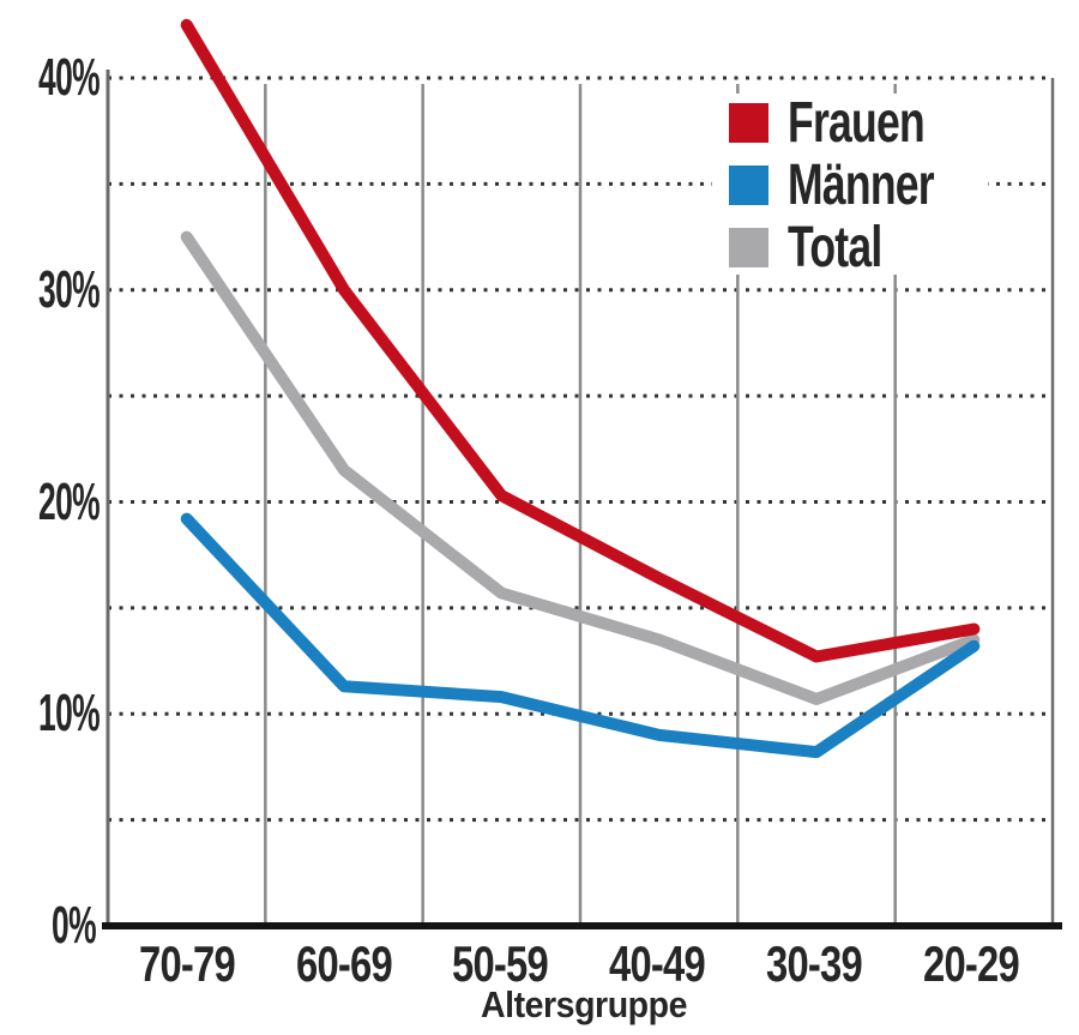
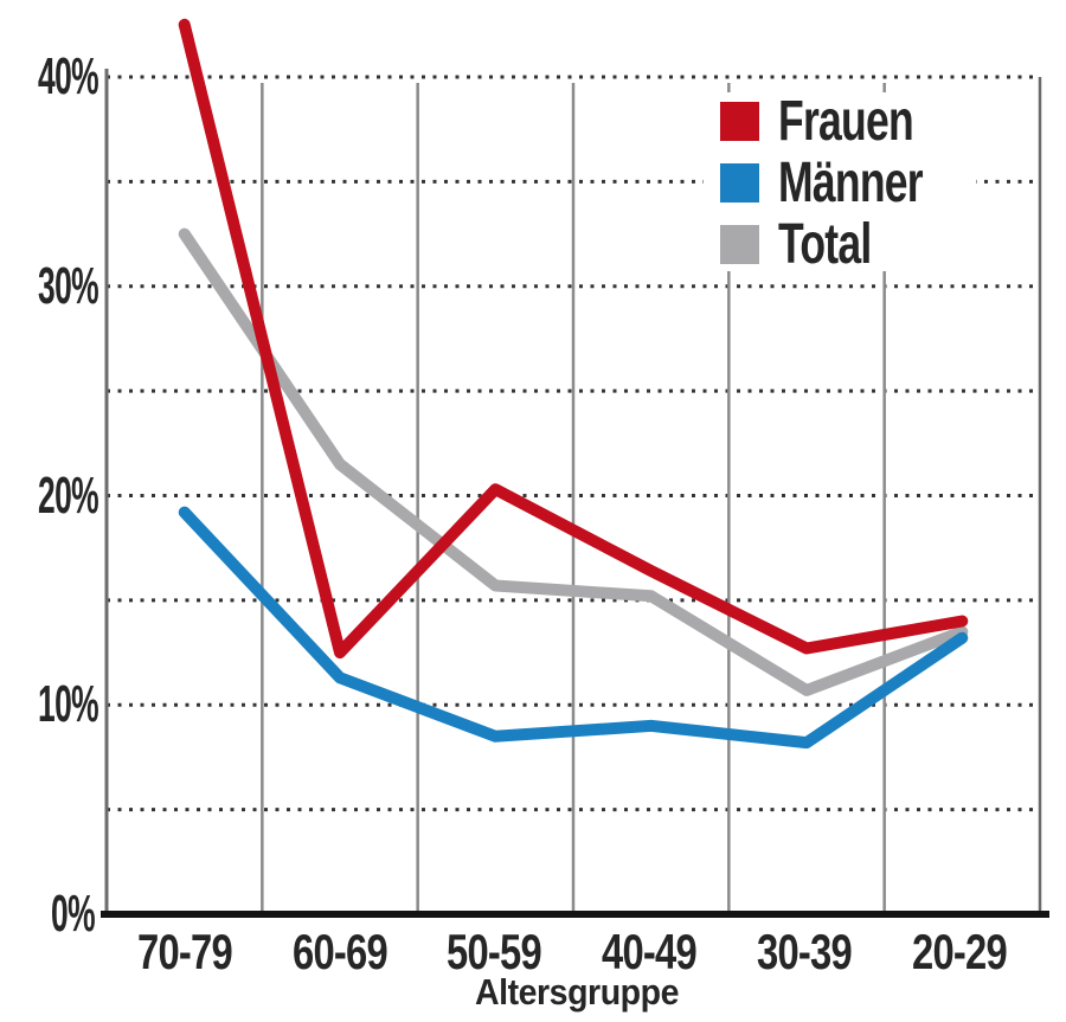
Frauen/60-69: 30.0% -> 12.5%
Männer/50-59: 10.8% -> 8.5%
Total/40-49: 13.5% -> 15.2%
